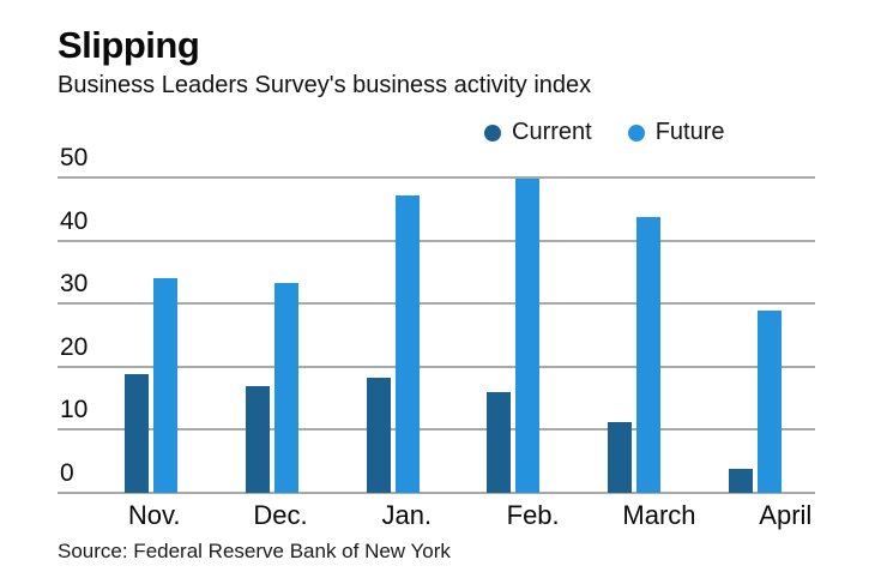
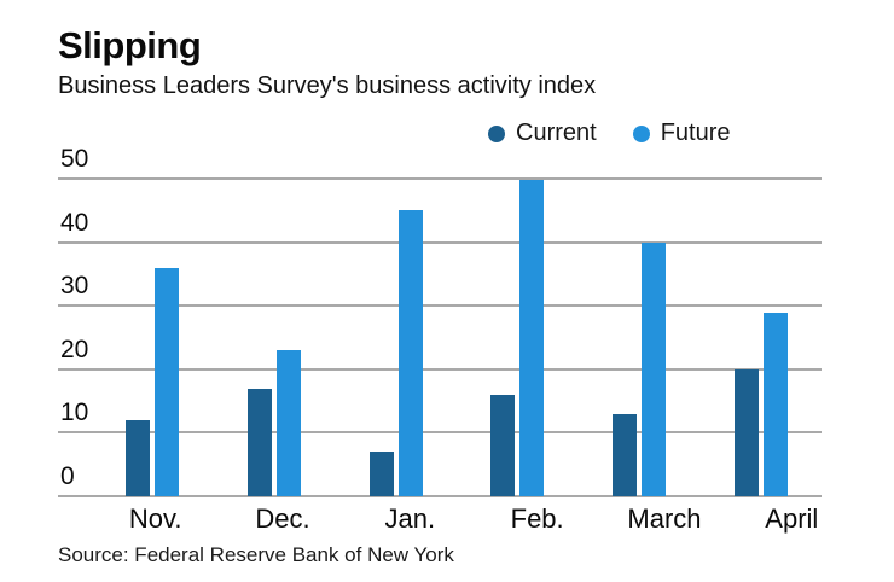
Current/Nov.: 19 -> 12
Future/Nov.: 34 -> 36
Future/Dec.: 33 -> 23
Current/Jan.: 18 -> 7
Future/Jan.: 47 -> 45
Current/March: 11 -> 13
Future/March: 44 -> 40
Current/April: 4 -> 20
